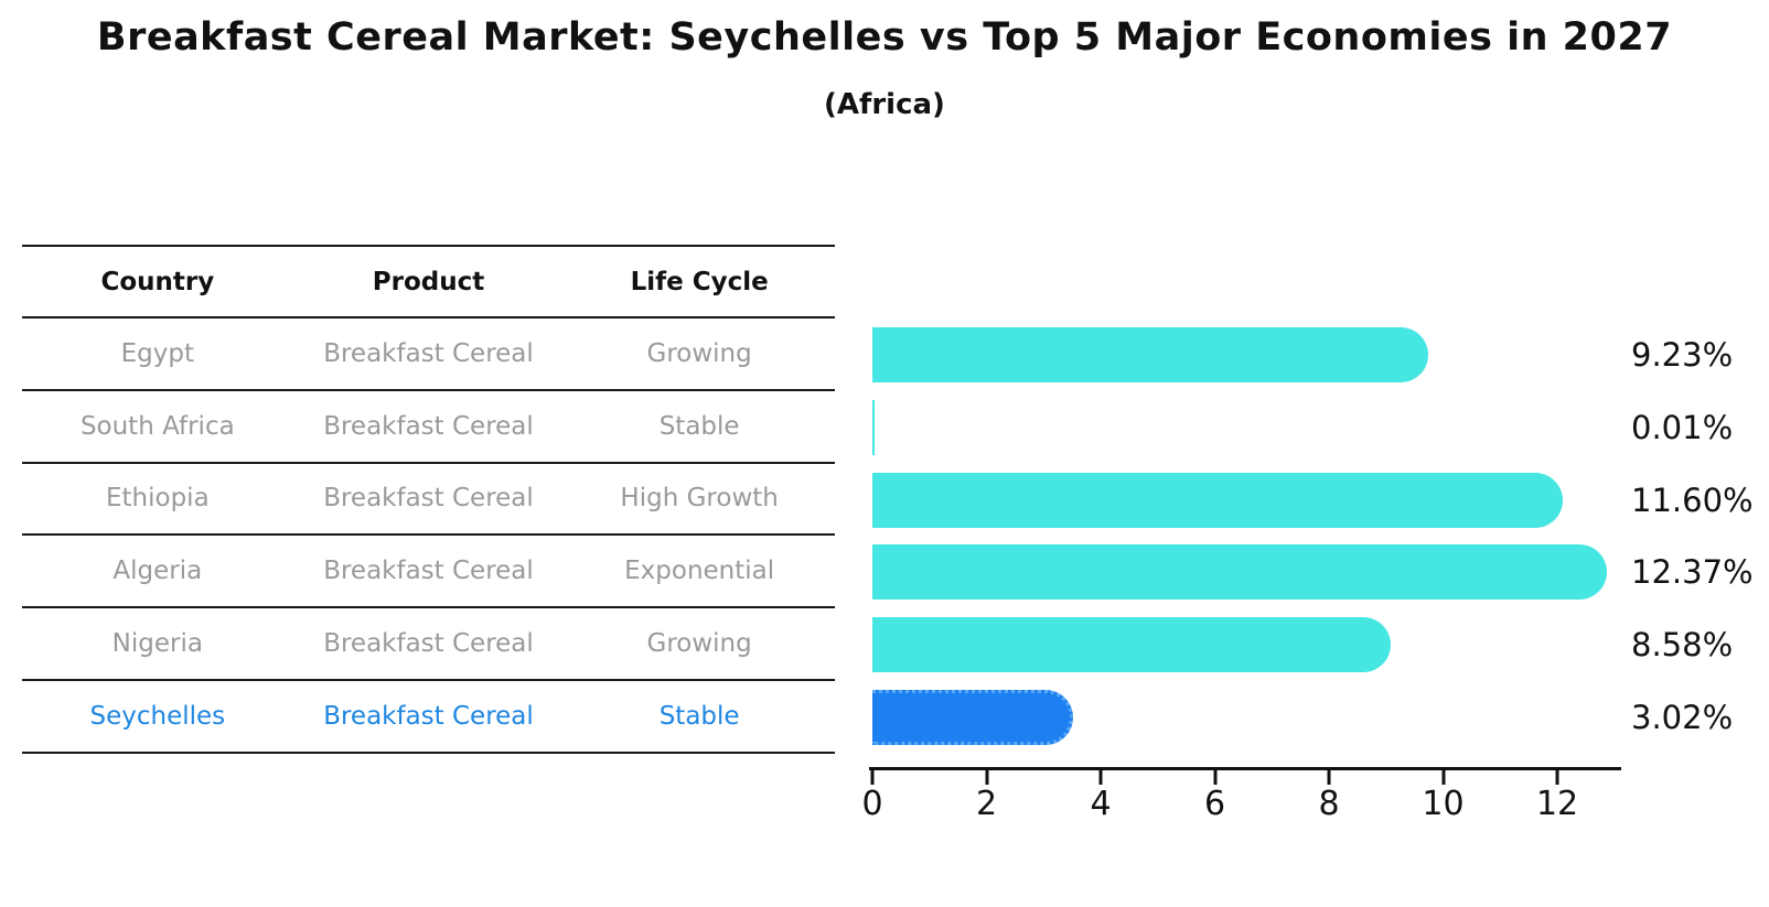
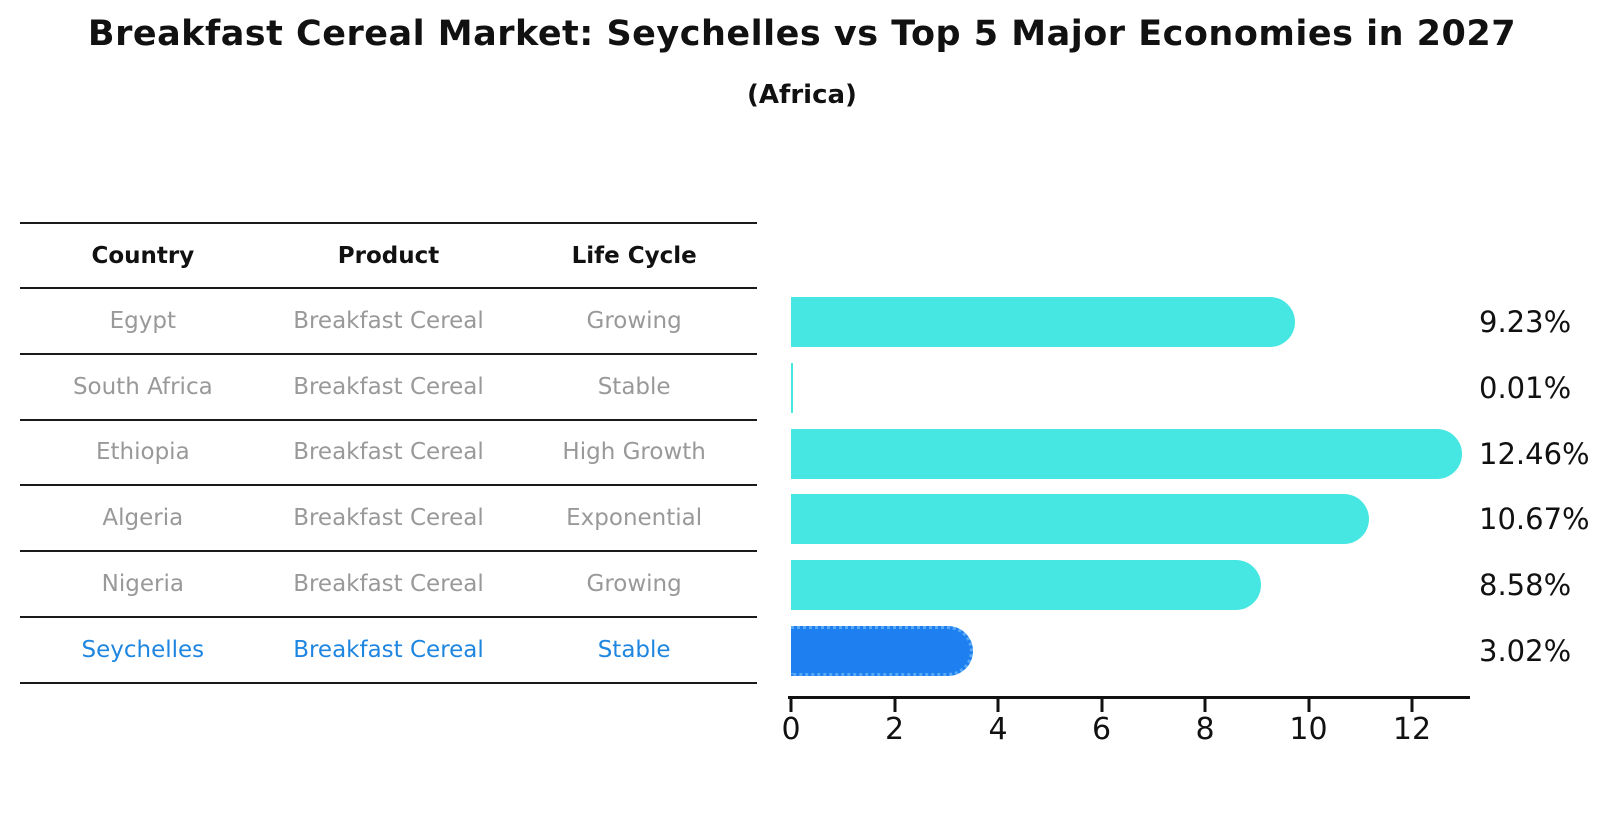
Ethiopia: 11.60% -> 12.46%
Algeria: 12.37% -> 10.67%
